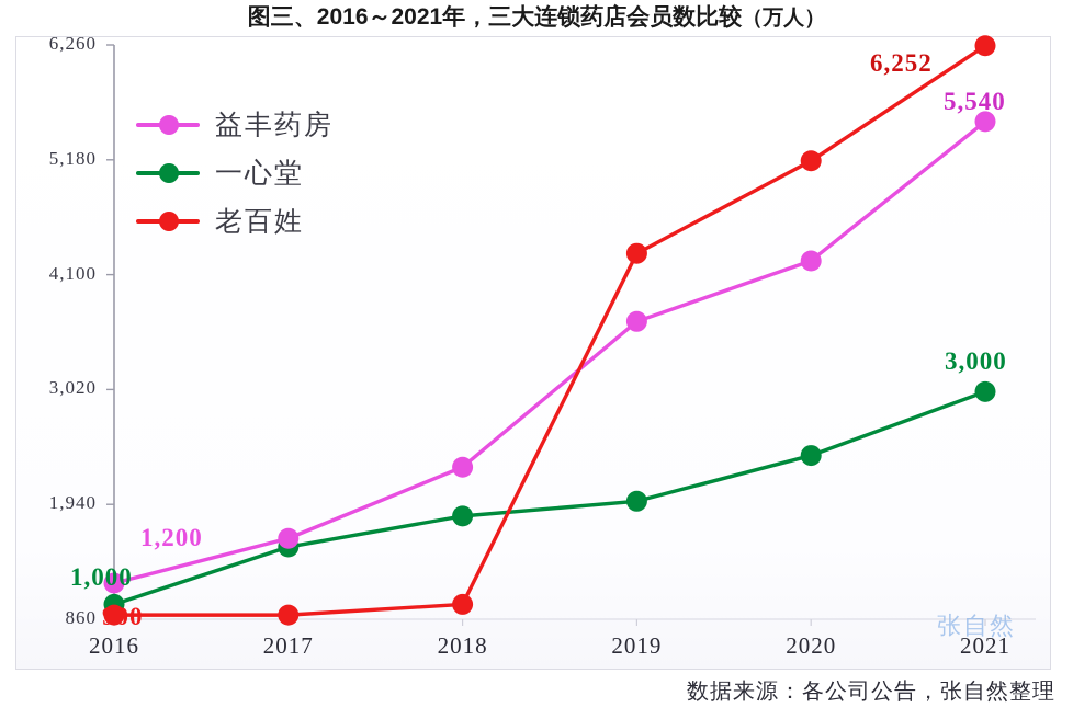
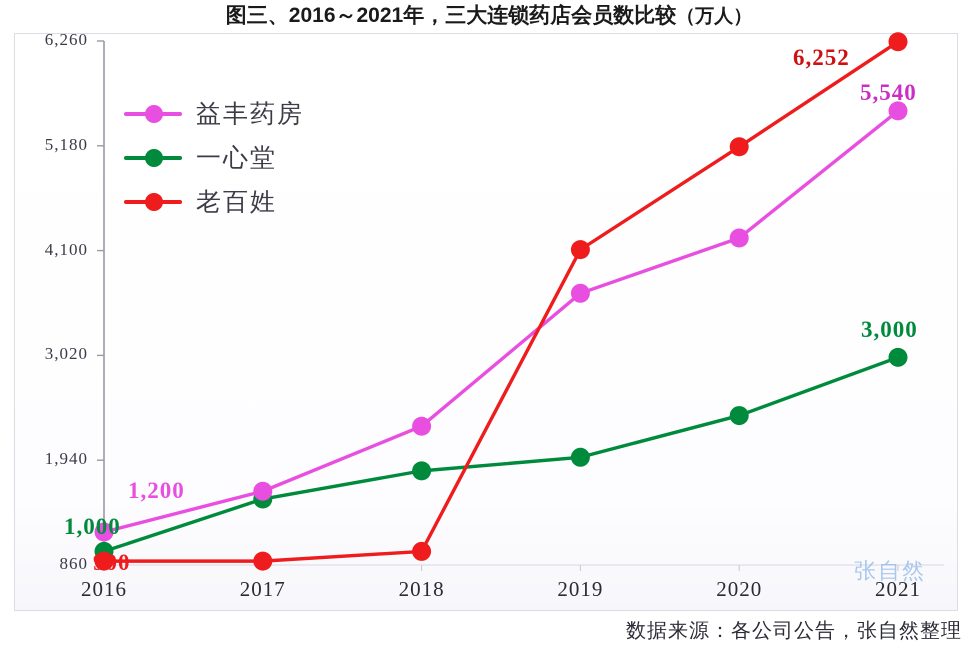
老百姓/2019: 4300 -> 4100
